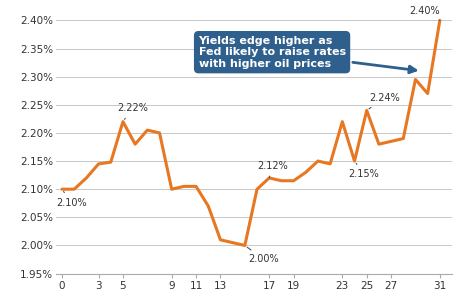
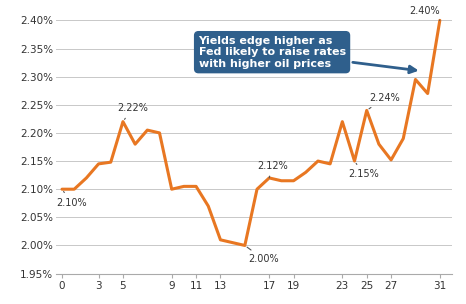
27: 2.185% -> 2.152%
